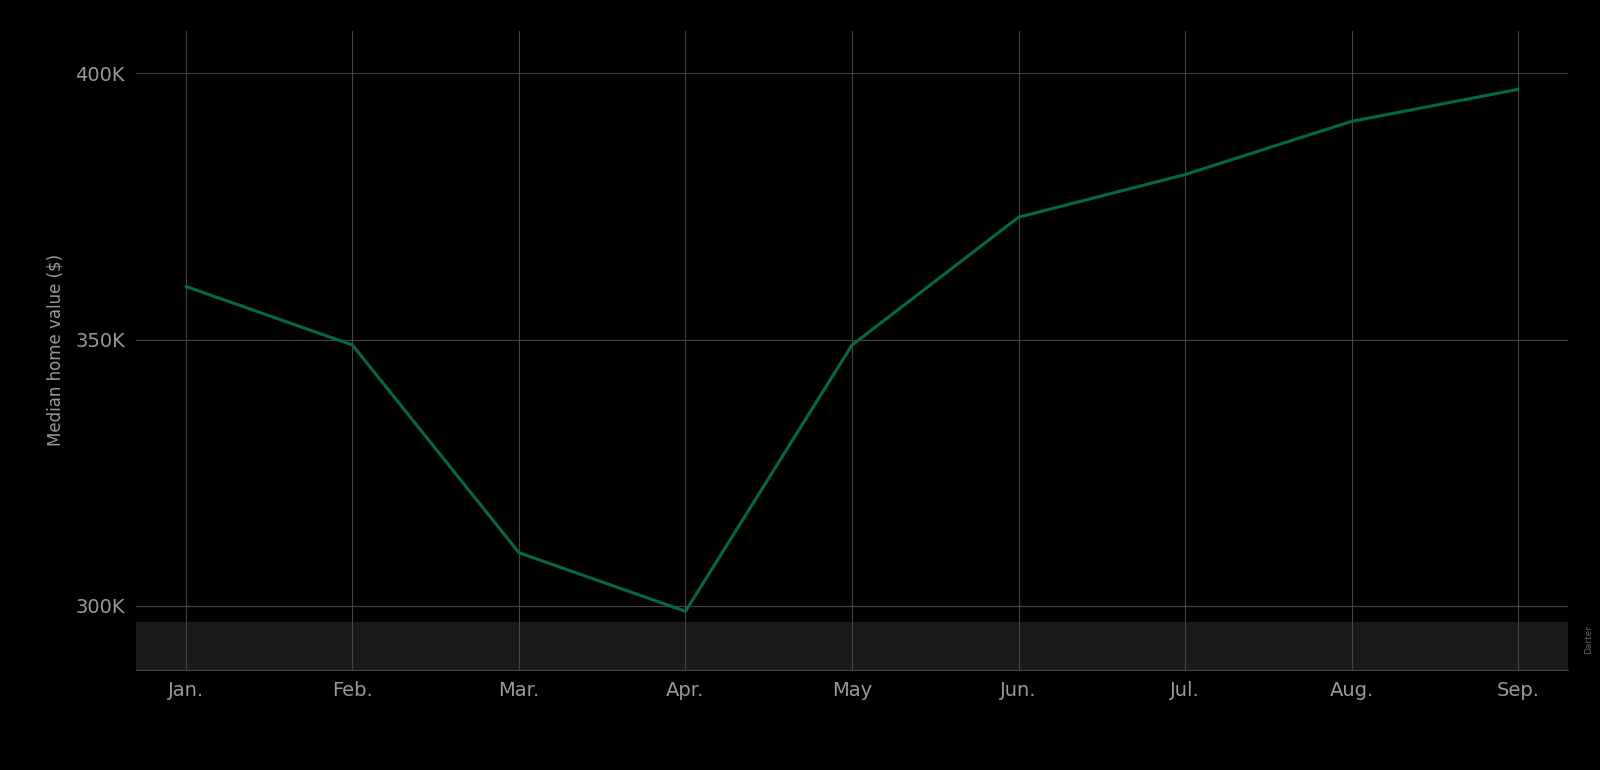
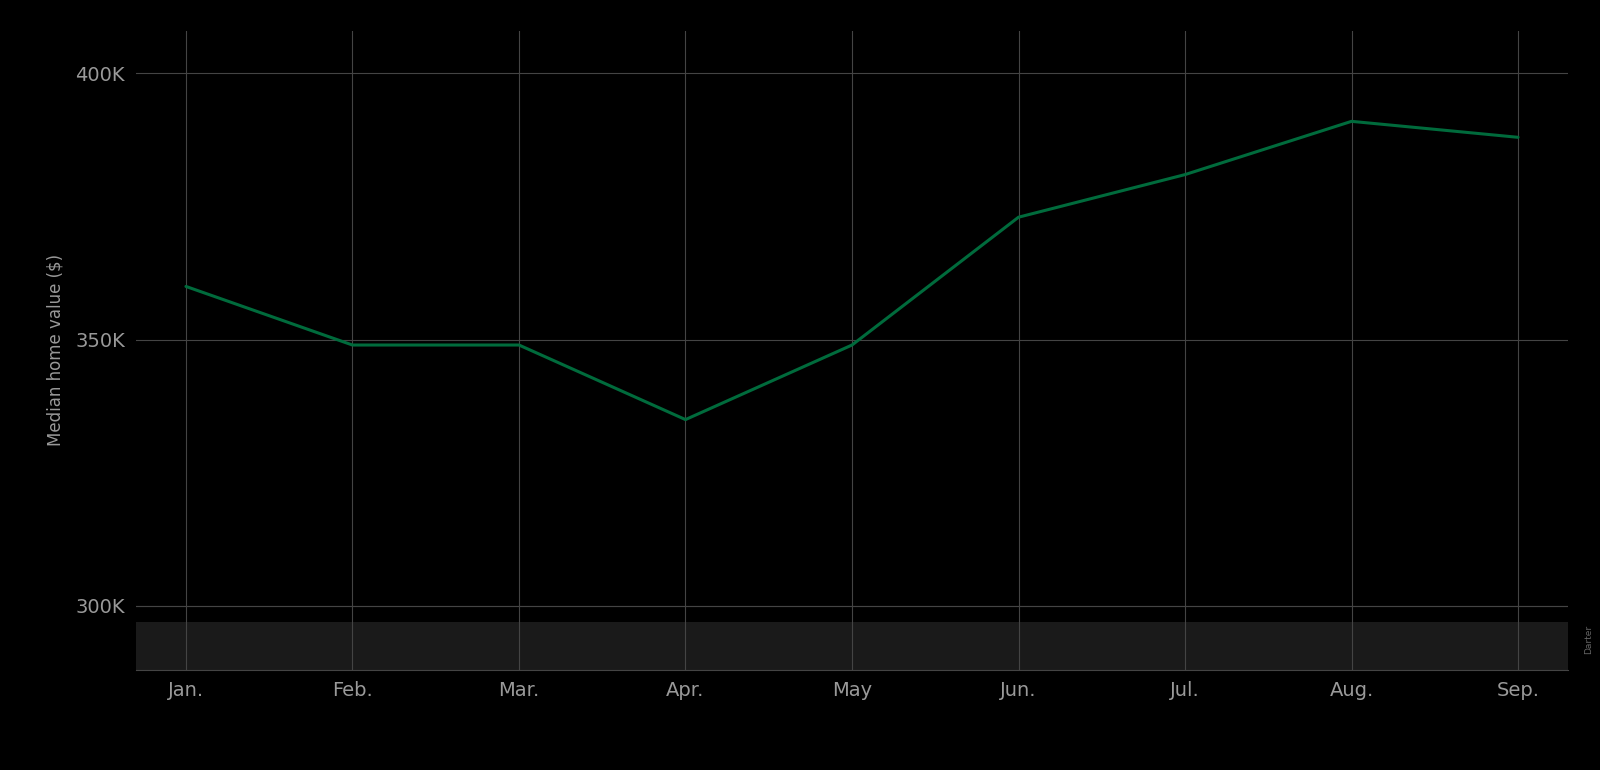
Mar.: 310K -> 349K
Apr.: 299K -> 335K
Sep.: 397K -> 388K
